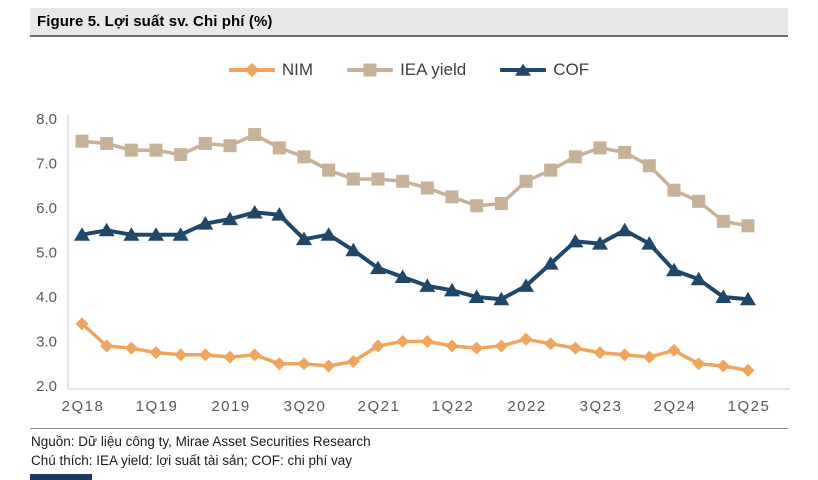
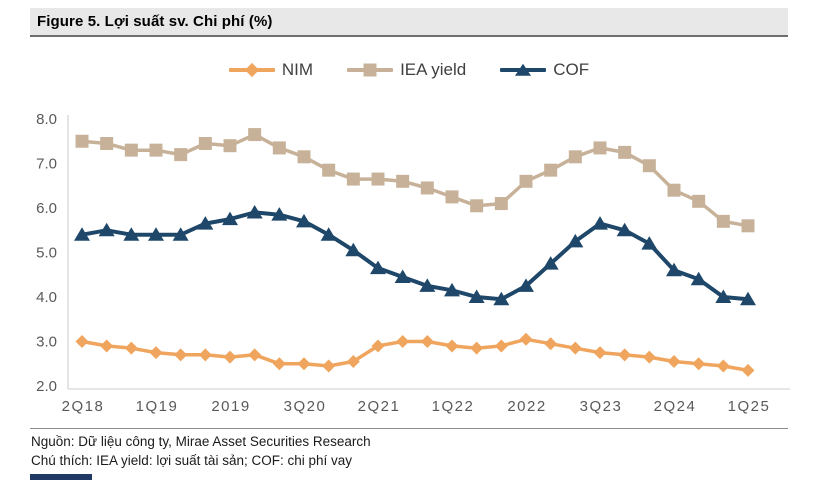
NIM/2Q18: 3.4 -> 3.0
COF/3Q20: 5.3 -> 5.7
COF/3Q23: 5.2 -> 5.7
NIM/2Q24: 2.8 -> 2.5
